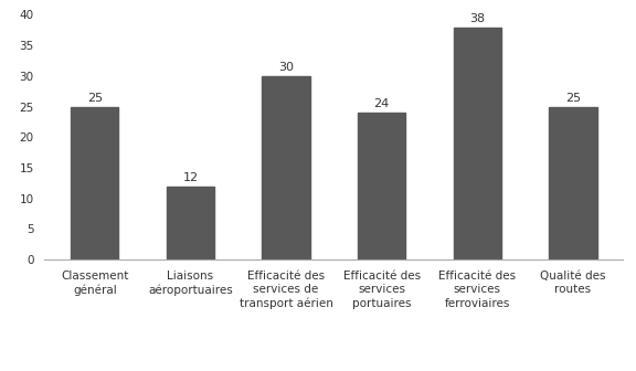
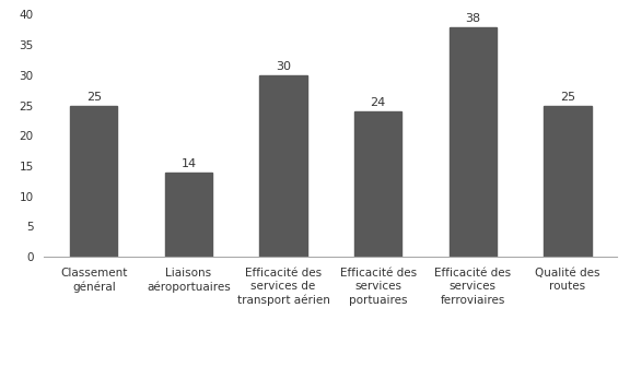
Liaisons aéroportuaires: 12 -> 14
